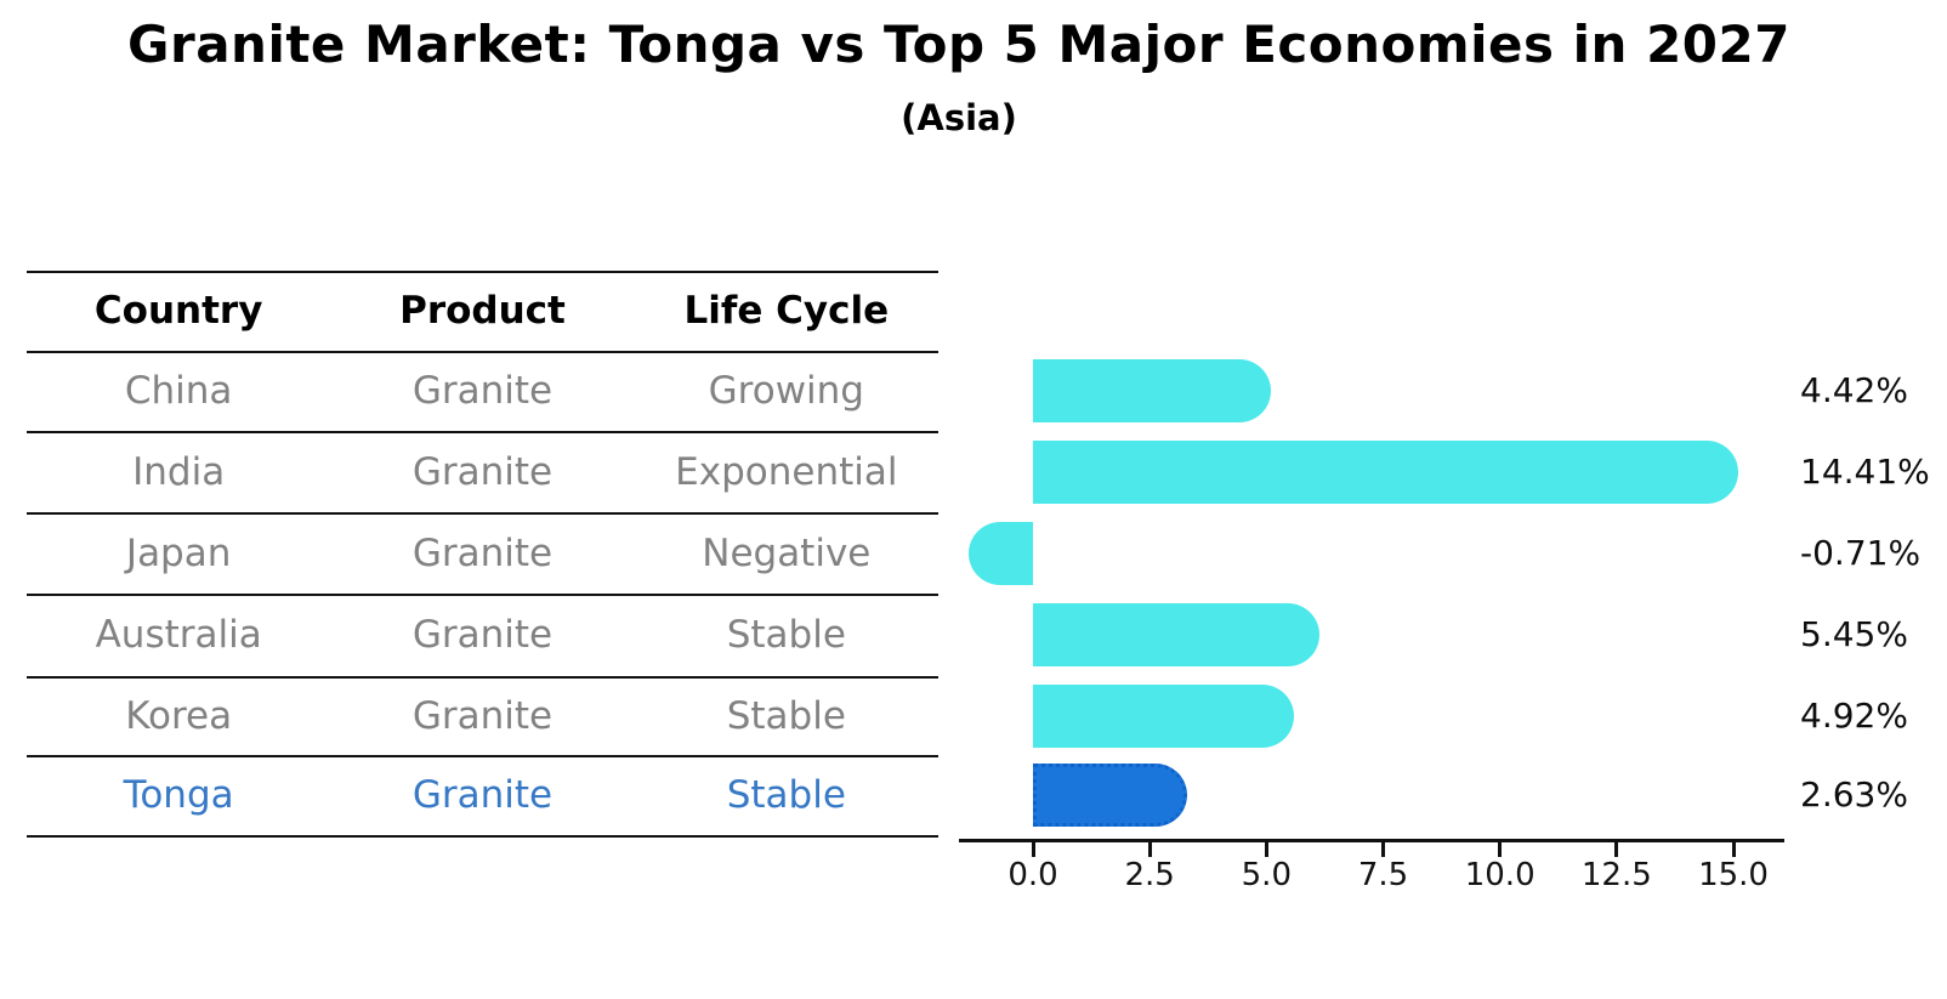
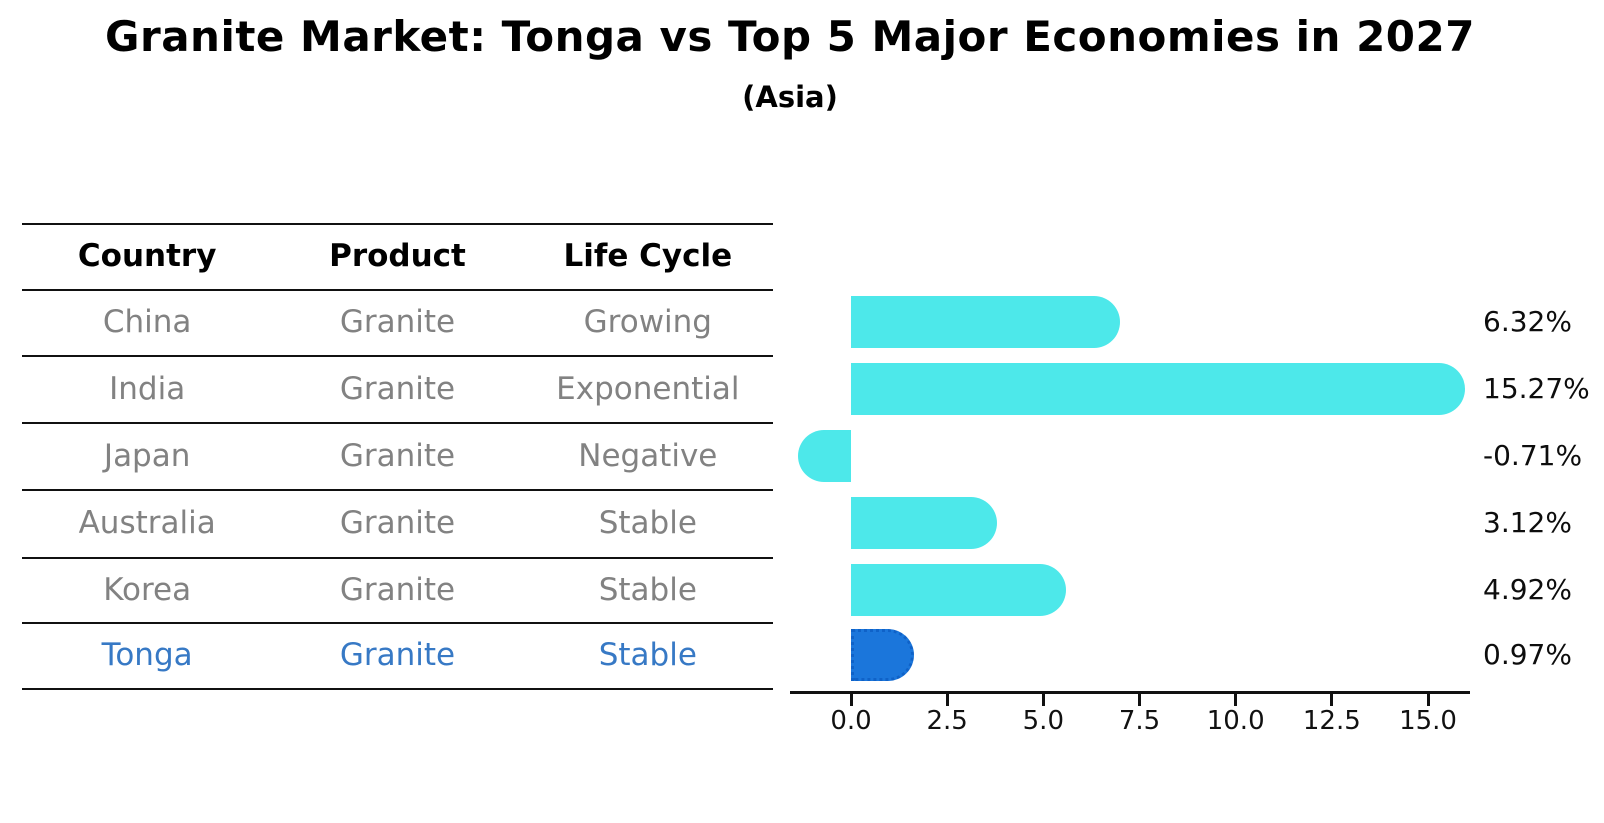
China: 4.42% -> 6.32%
India: 14.41% -> 15.27%
Australia: 5.45% -> 3.12%
Tonga: 2.63% -> 0.97%
